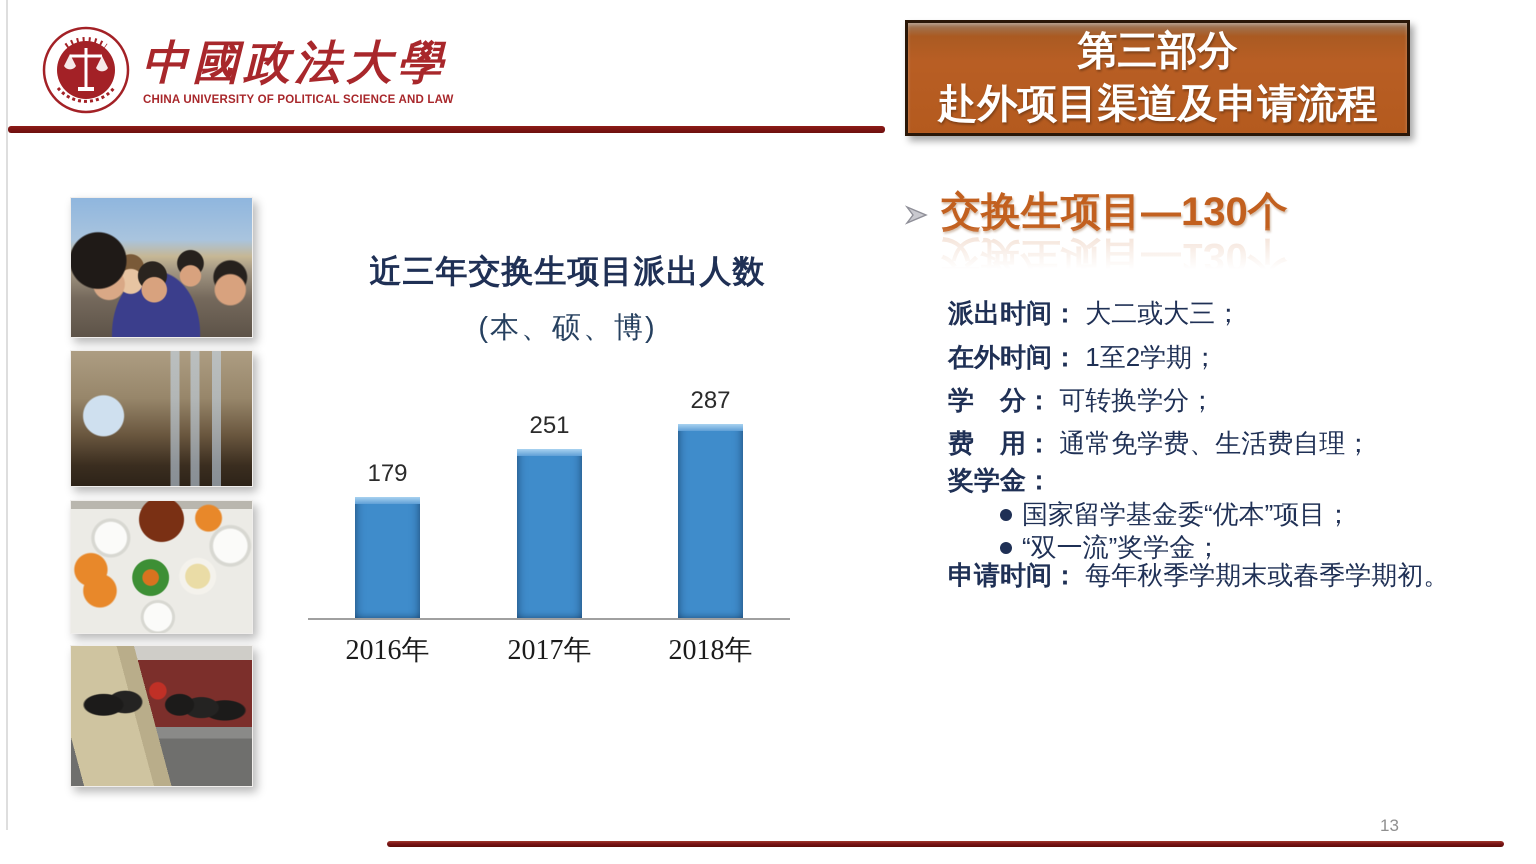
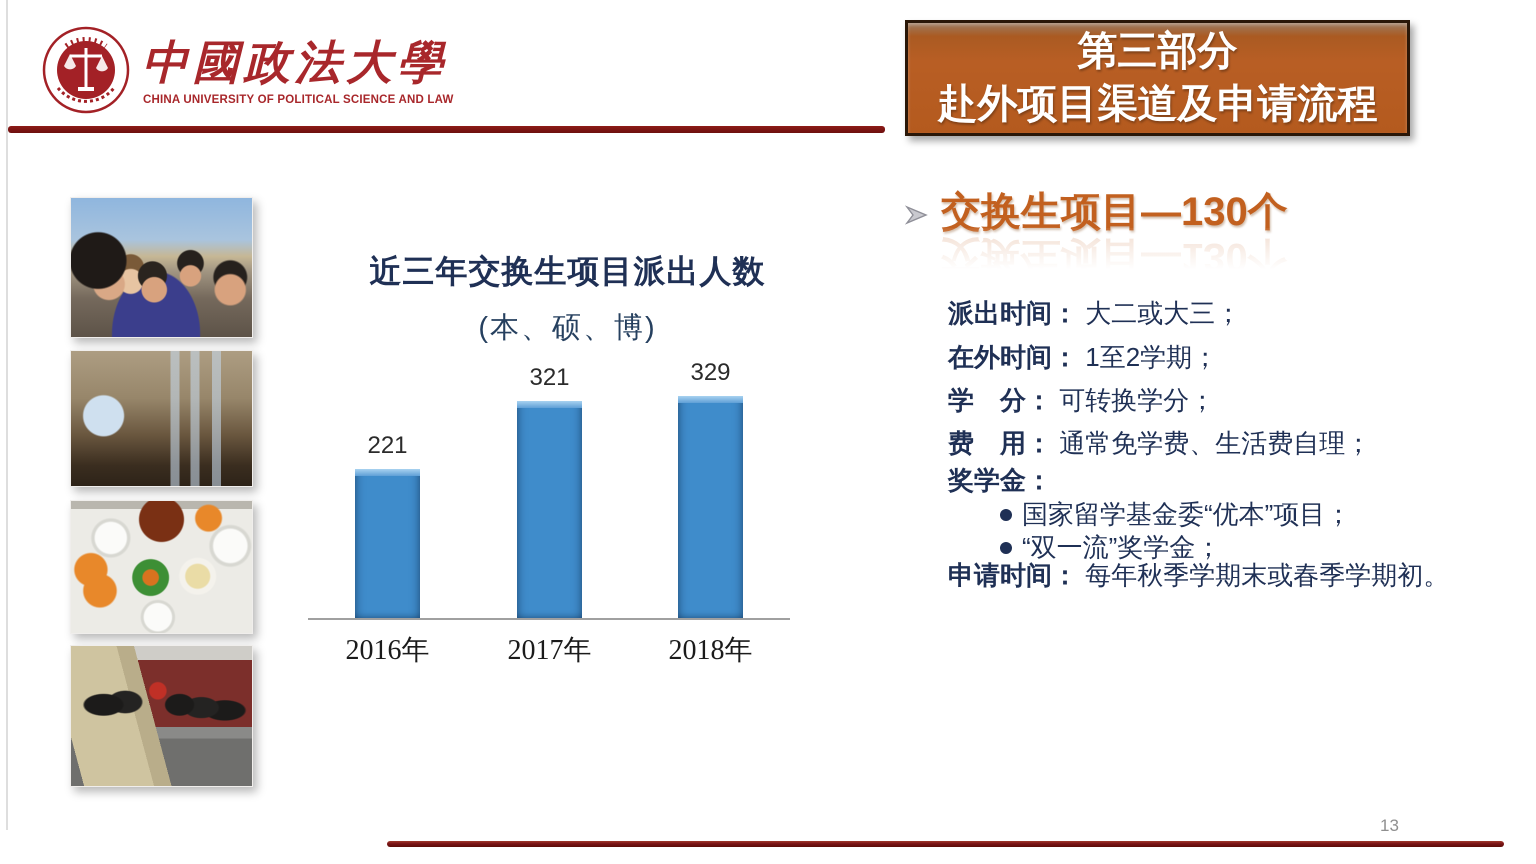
2016年: 179 -> 221
2017年: 251 -> 321
2018年: 287 -> 329
